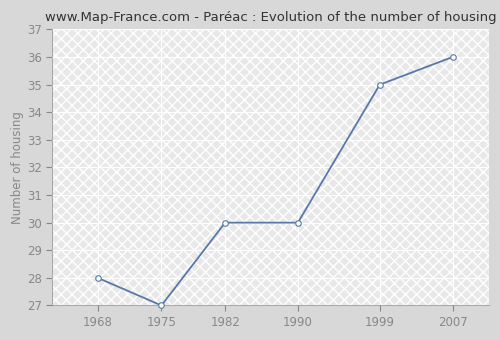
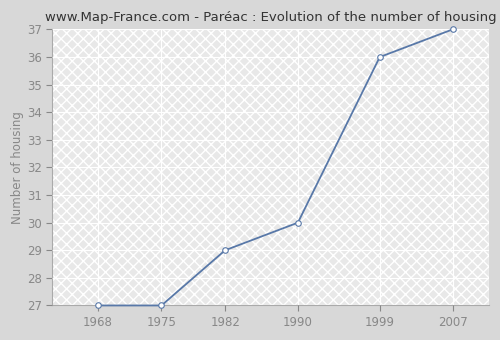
1968: 28 -> 27
1982: 30 -> 29
1999: 35 -> 36
2007: 36 -> 37
